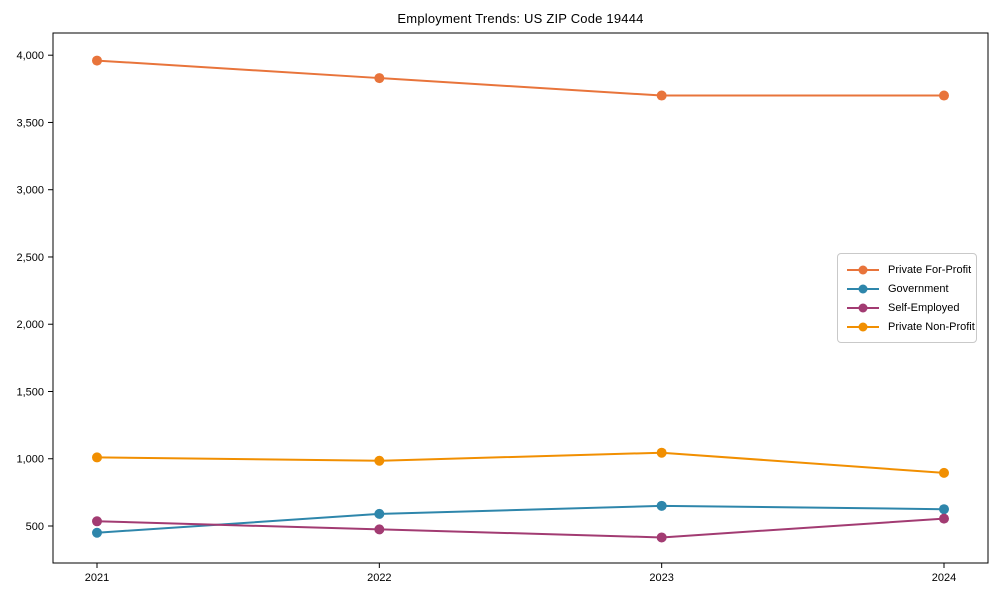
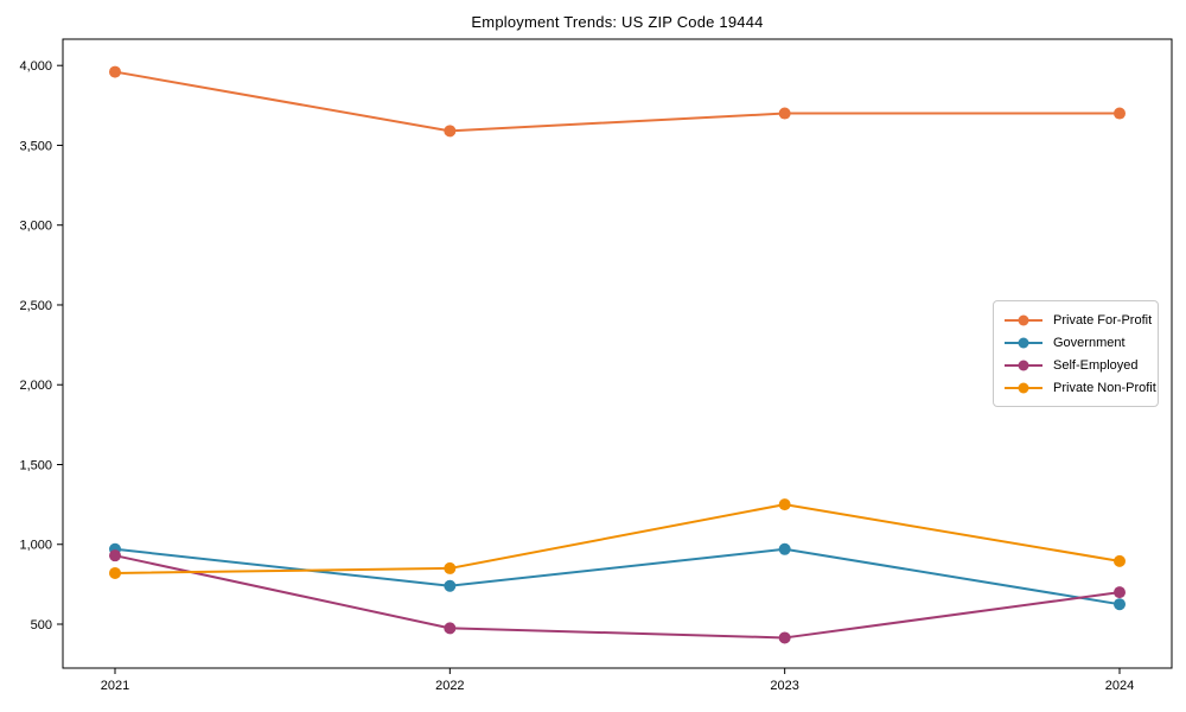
Government/2021: 450 -> 970
Self-Employed/2021: 540 -> 930
Private Non-Profit/2021: 1010 -> 820
Private For-Profit/2022: 3830 -> 3590
Government/2022: 590 -> 740
Private Non-Profit/2022: 980 -> 850
Government/2023: 650 -> 970
Private Non-Profit/2023: 1040 -> 1250
Self-Employed/2024: 560 -> 700
